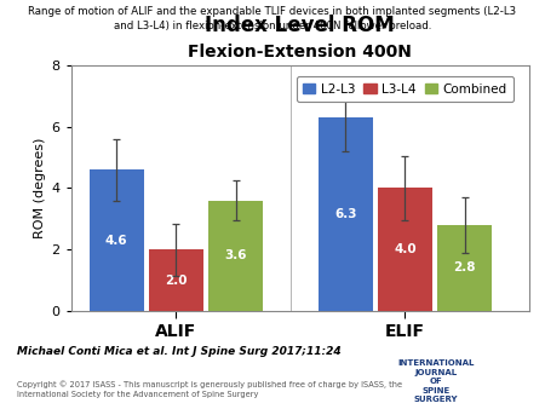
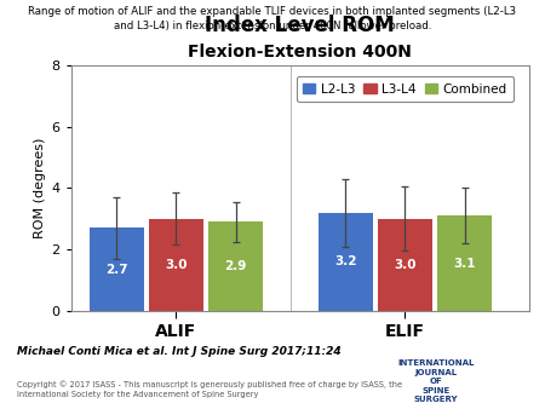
L2-L3/ALIF: 4.6 -> 2.7
L3-L4/ALIF: 2.0 -> 3.0
Combined/ALIF: 3.6 -> 2.9
L2-L3/ELIF: 6.3 -> 3.2
L3-L4/ELIF: 4.0 -> 3.0
Combined/ELIF: 2.8 -> 3.1
